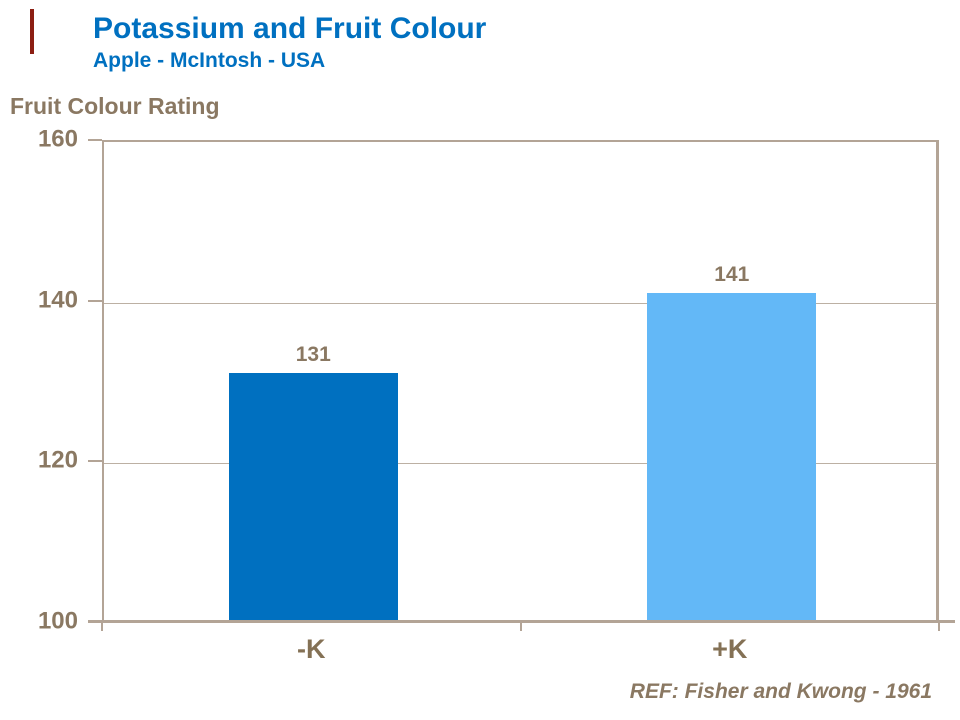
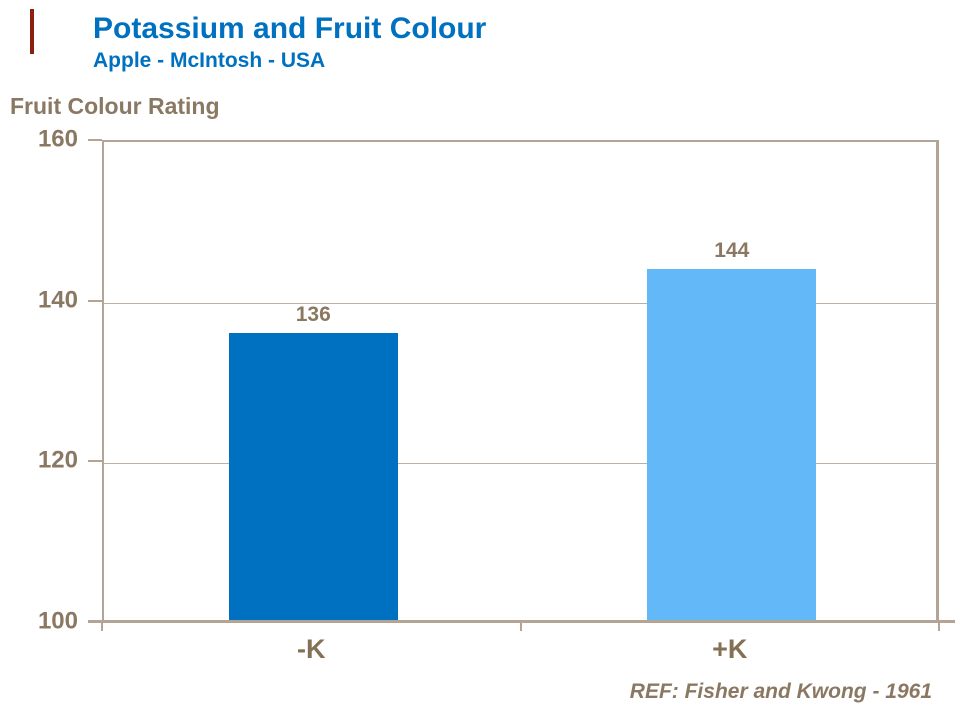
-K: 131 -> 136
+K: 141 -> 144
